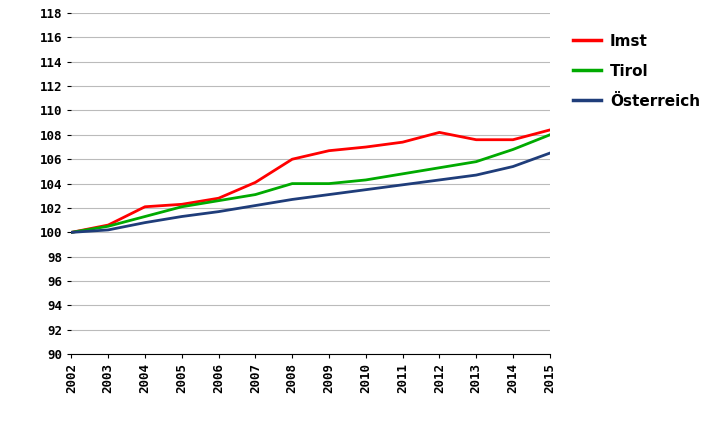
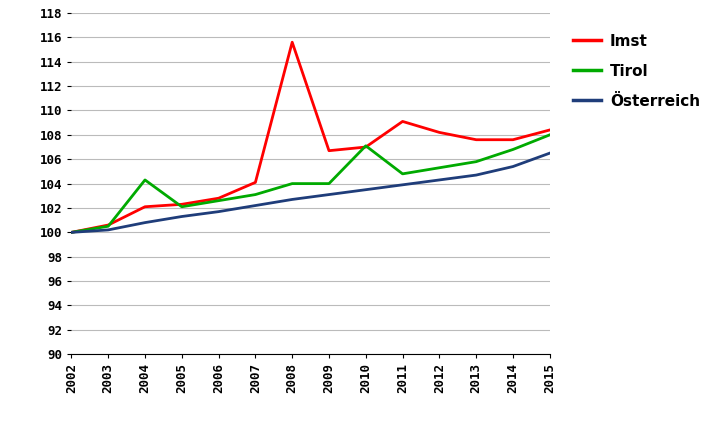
Tirol/2004: 101.3 -> 104.3
Imst/2008: 106.0 -> 115.6
Tirol/2010: 104.3 -> 107.1
Imst/2011: 107.4 -> 109.1
